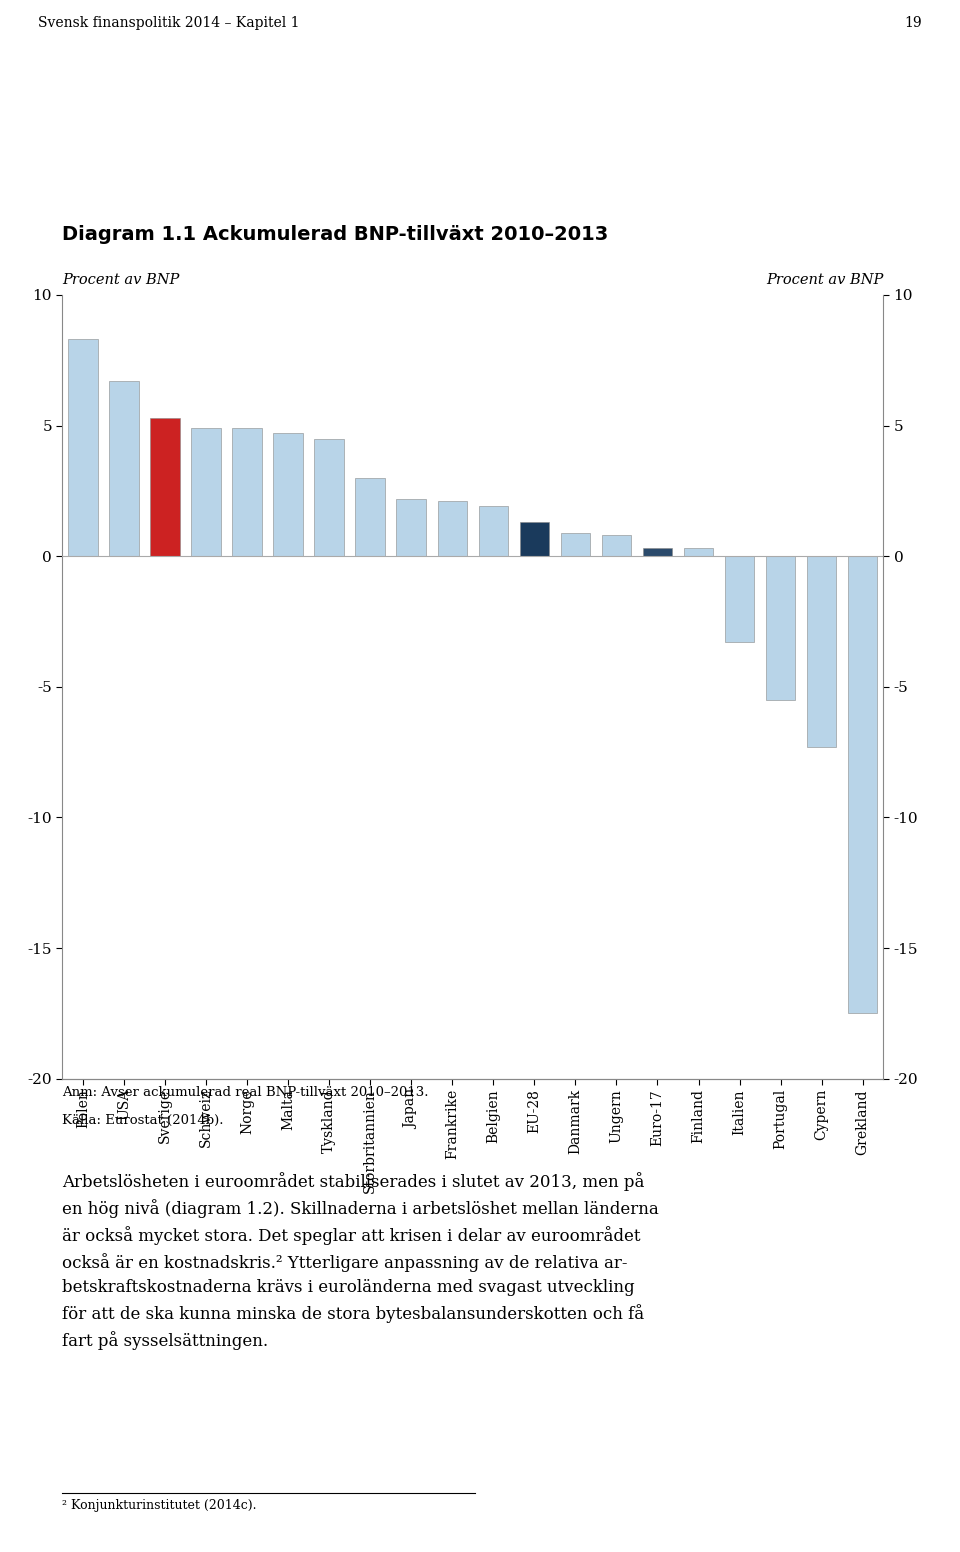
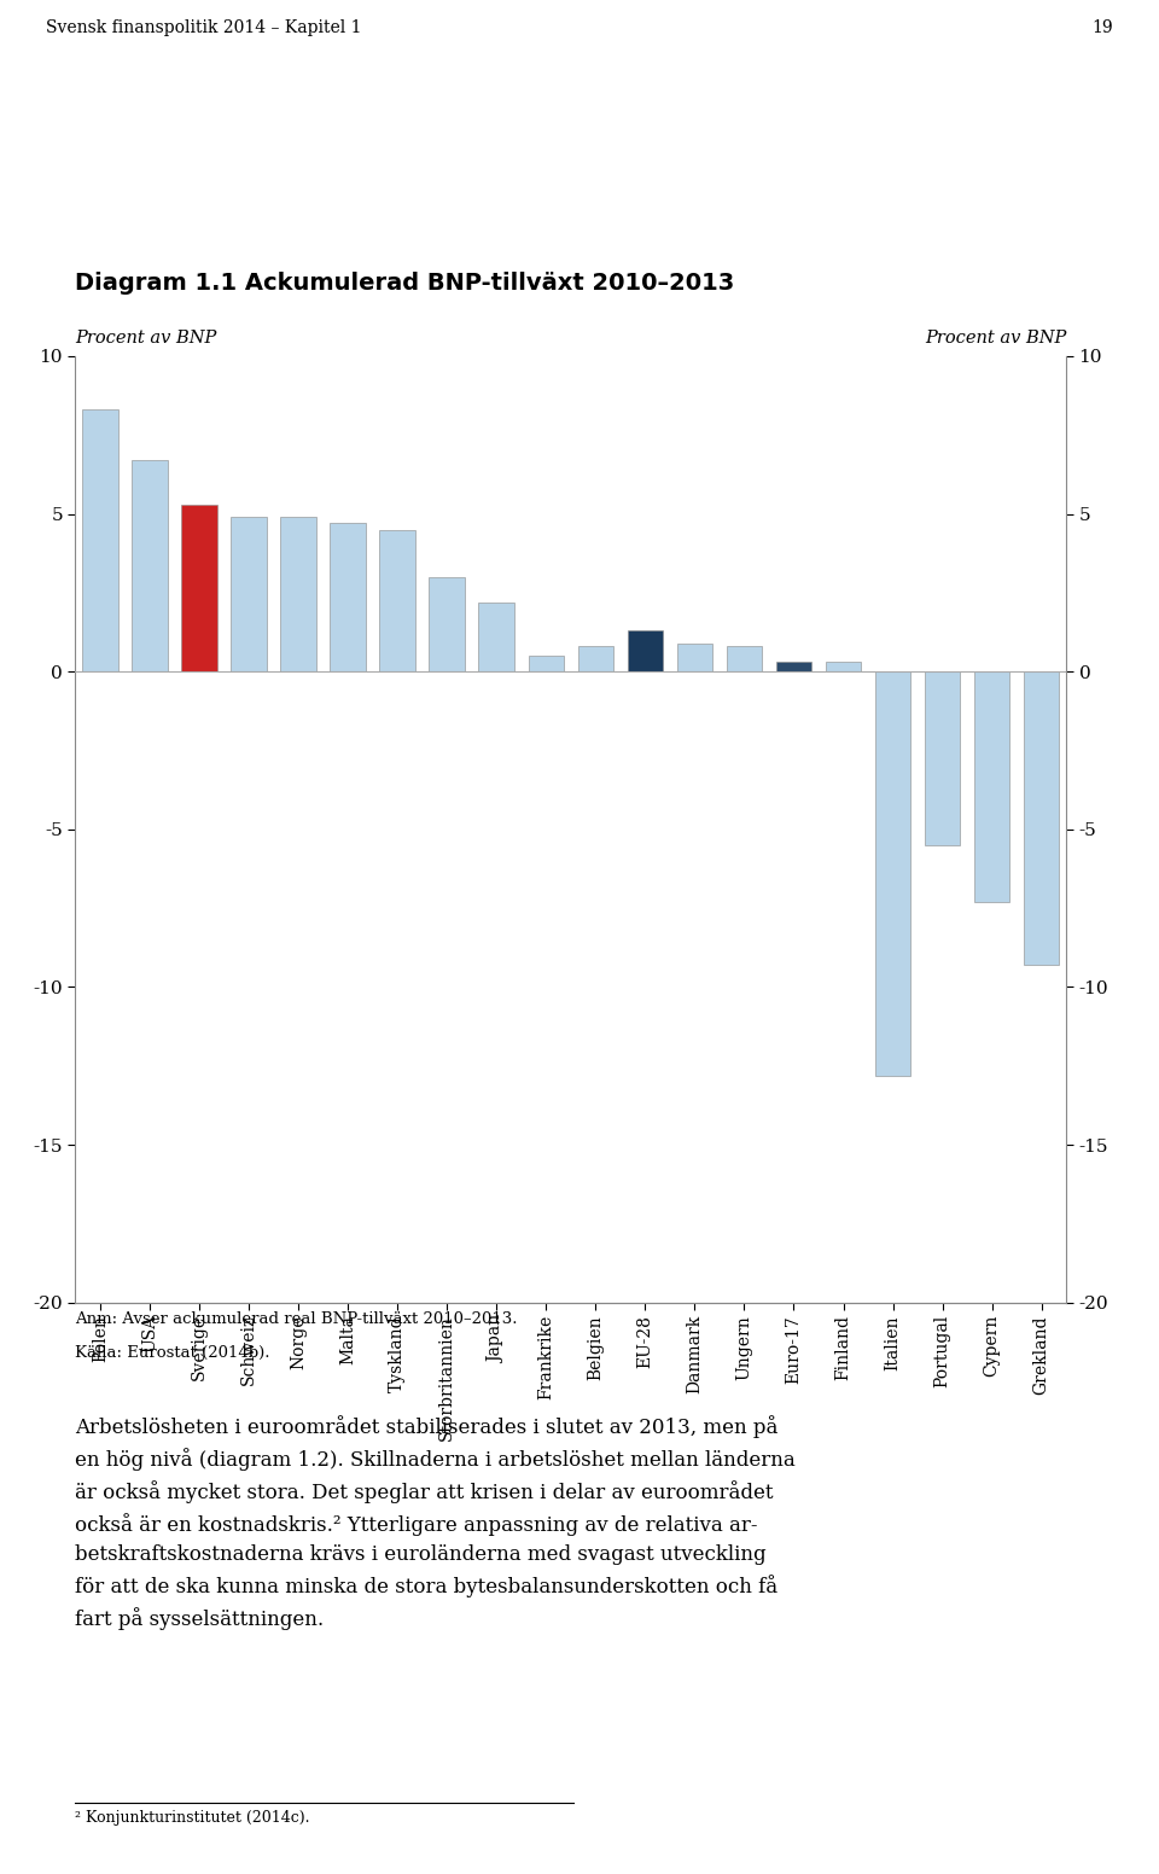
Frankrike: 2.1 -> 0.5
Belgien: 1.9 -> 0.8
Italien: -3.3 -> -12.8
Grekland: -17.5 -> -9.3
